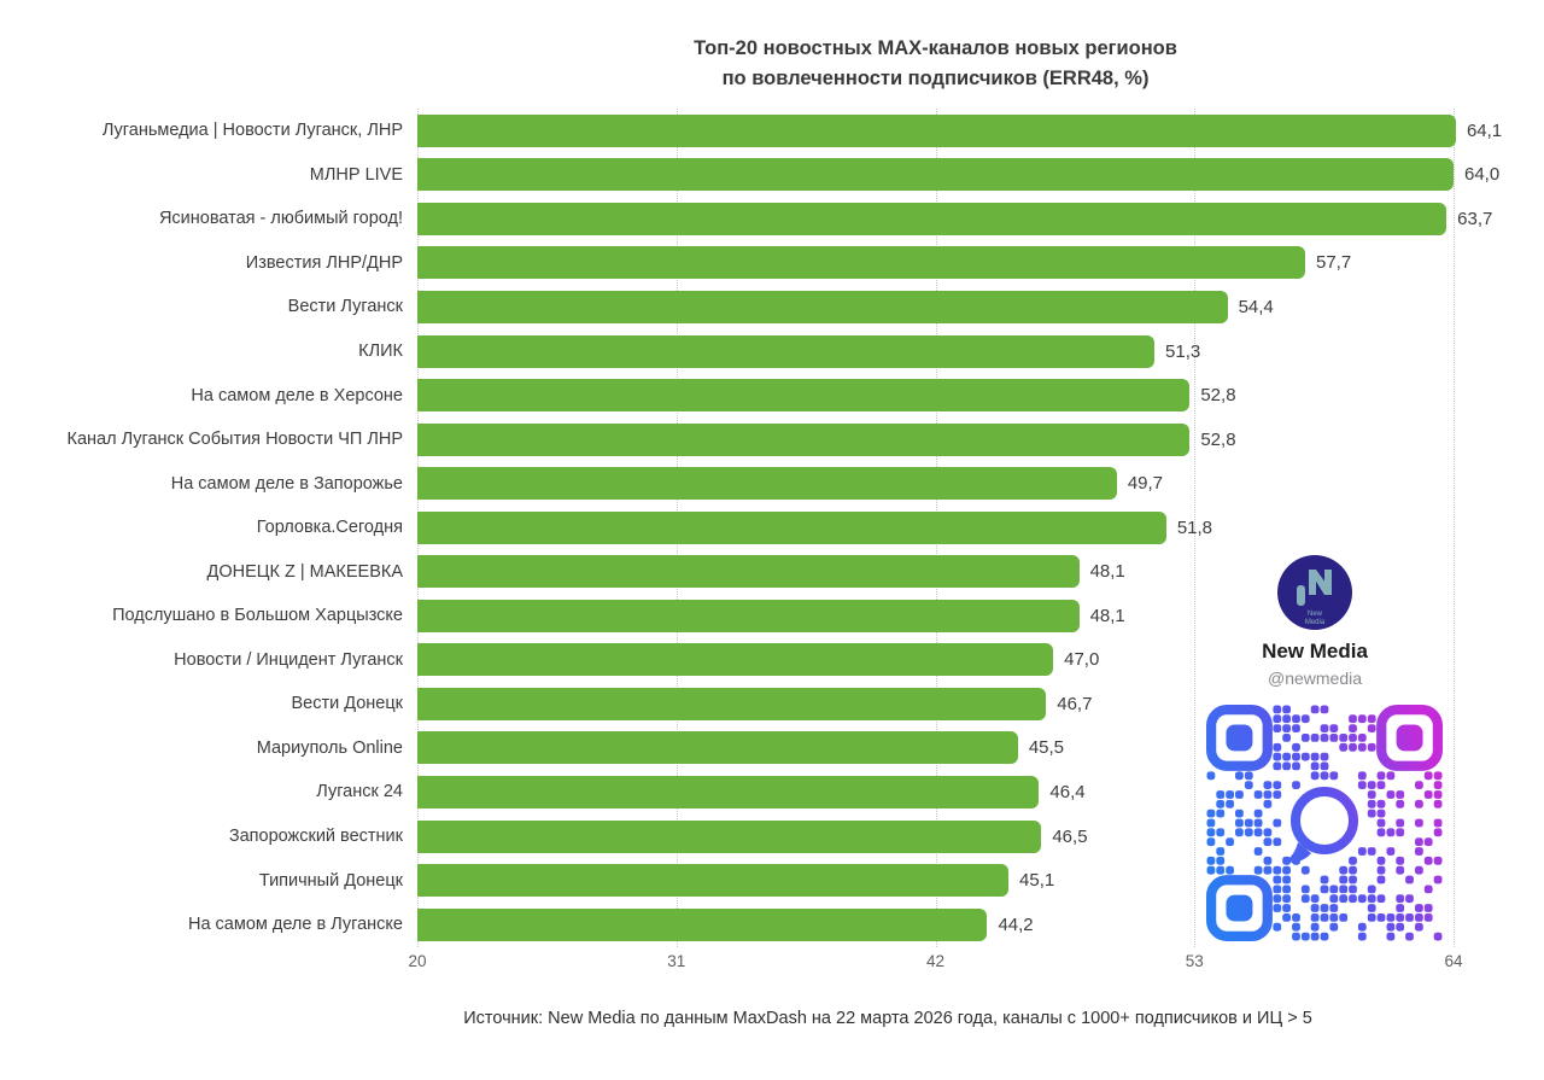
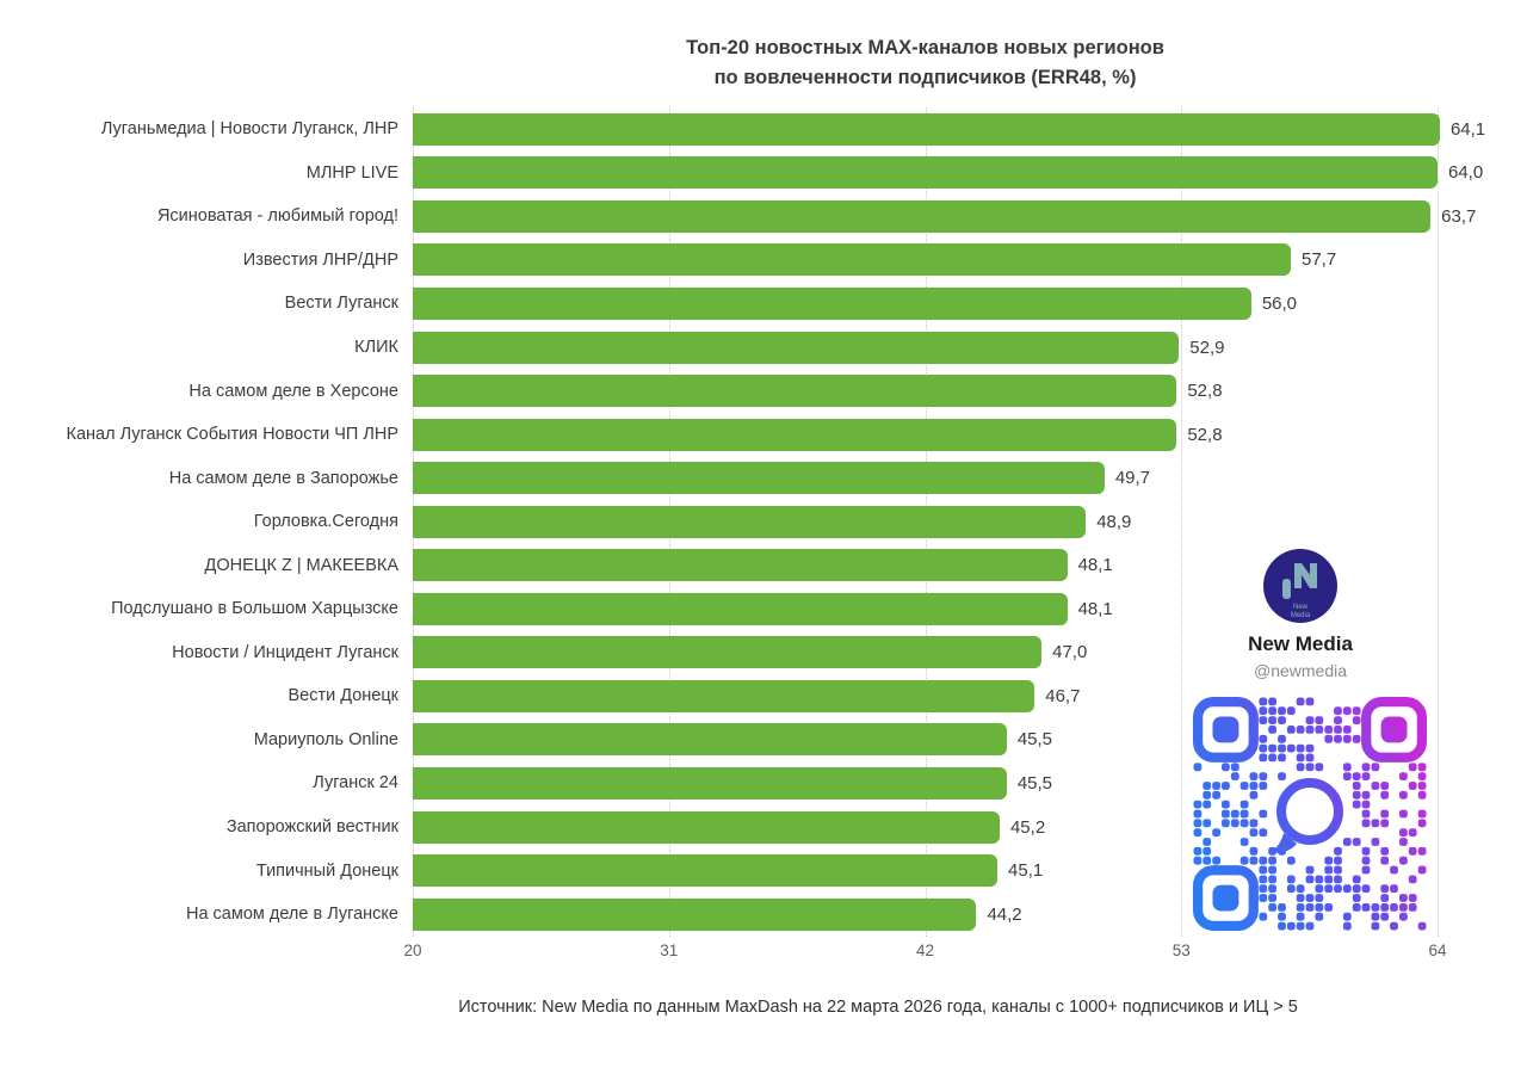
Вести Луганск: 54,4 -> 56,0
КЛИК: 51,3 -> 52,9
Горловка.Сегодня: 51,8 -> 48,9
Луганск 24: 46,4 -> 45,5
Запорожский вестник: 46,5 -> 45,2
